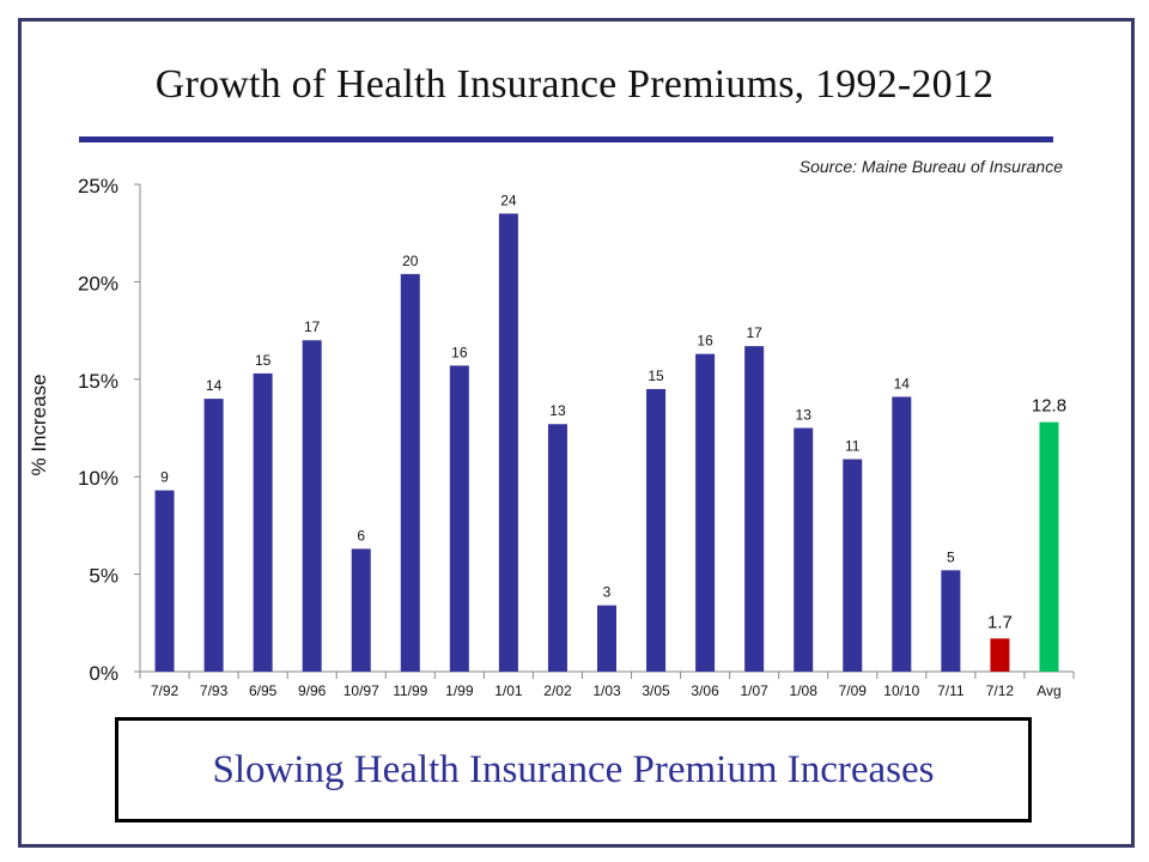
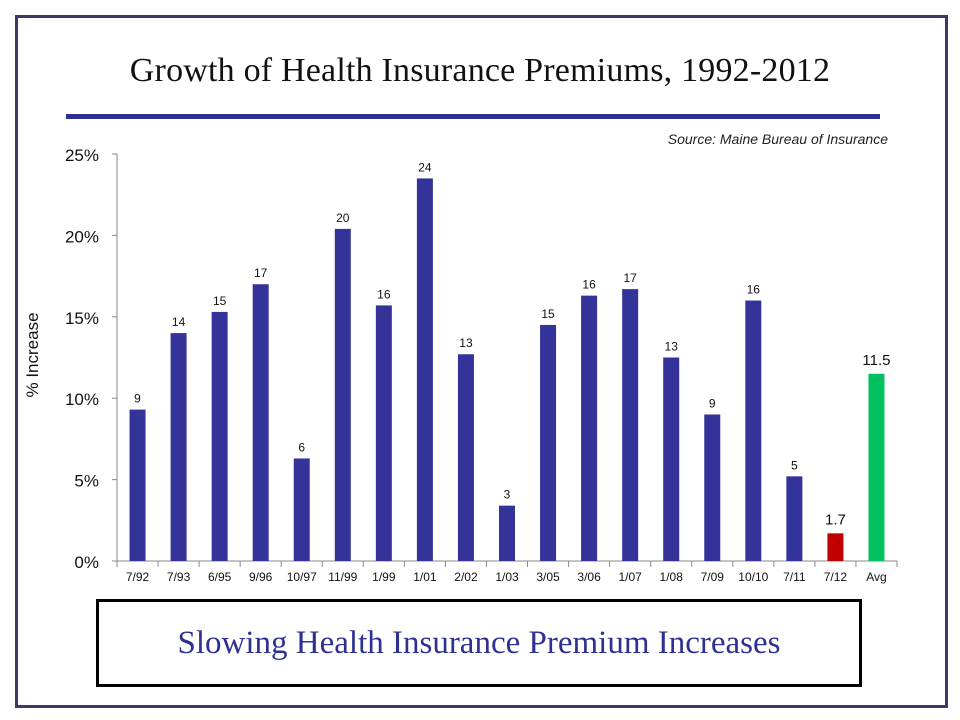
7/09: 11 -> 9
10/10: 14 -> 16
Avg: 12.8 -> 11.5
